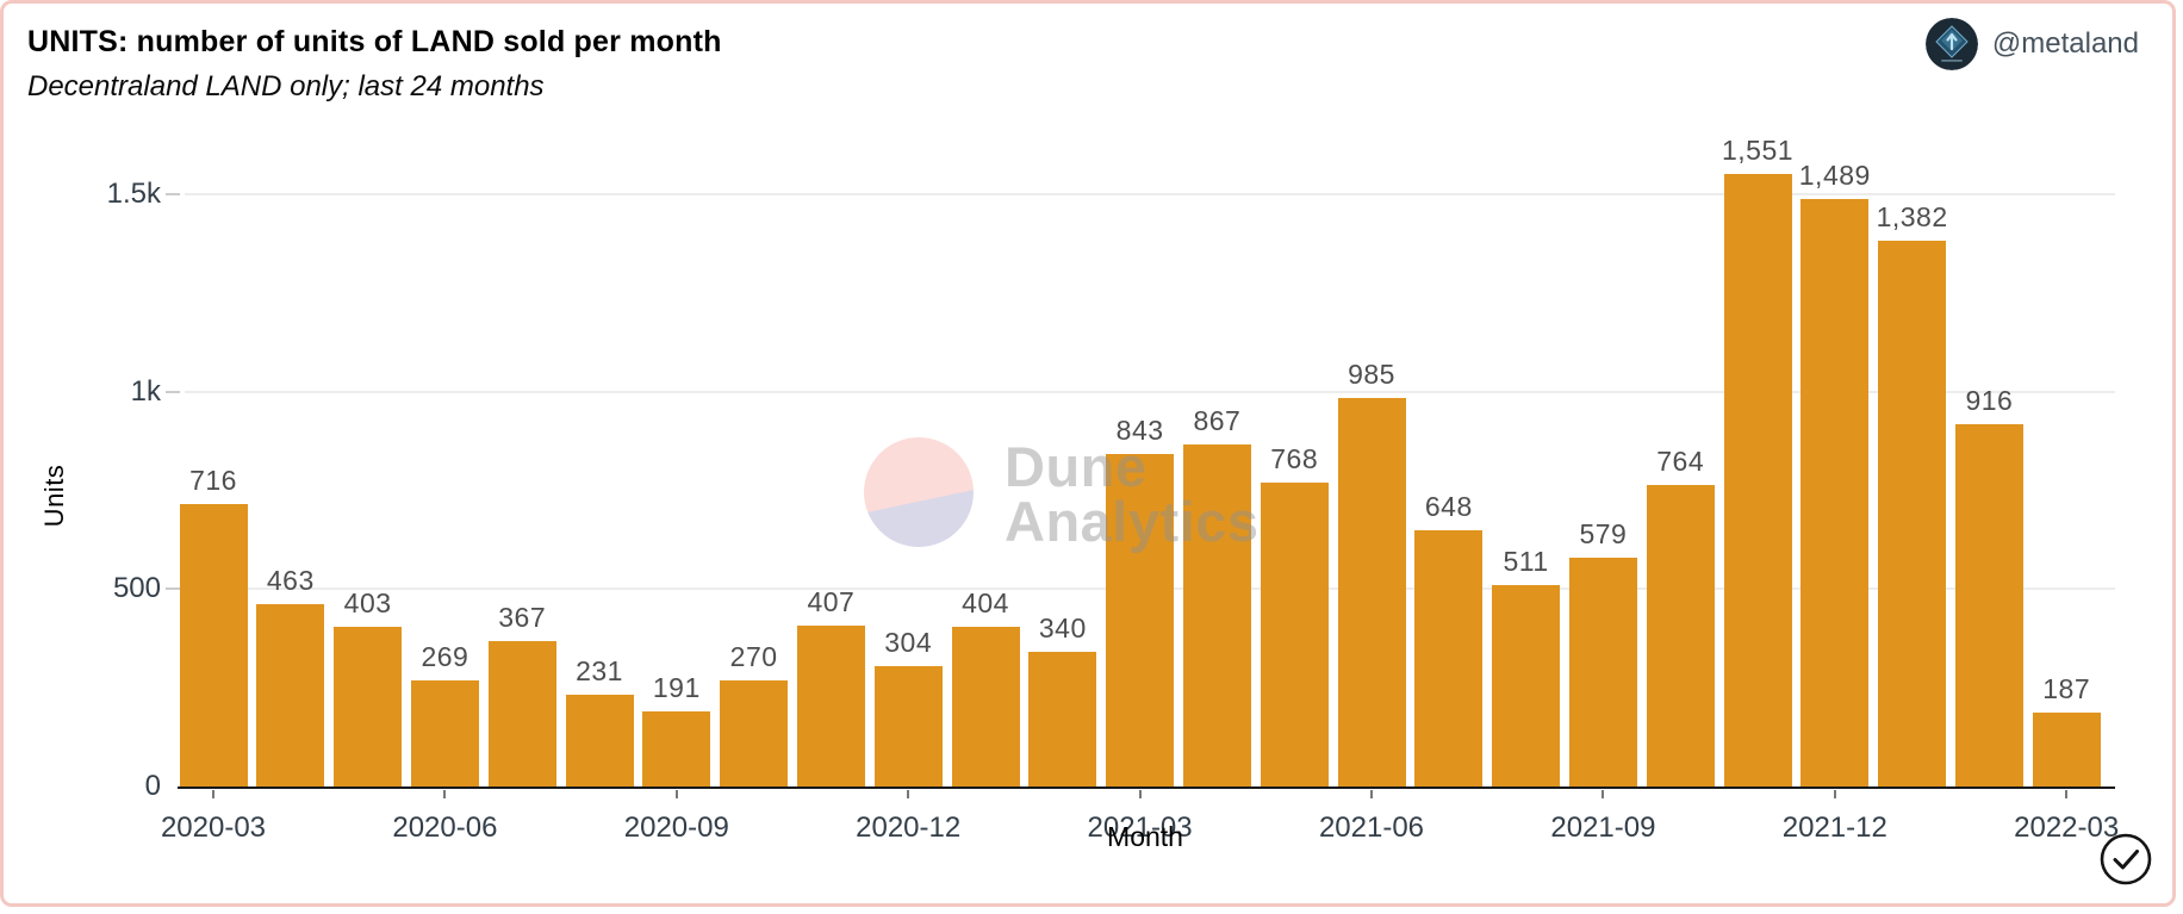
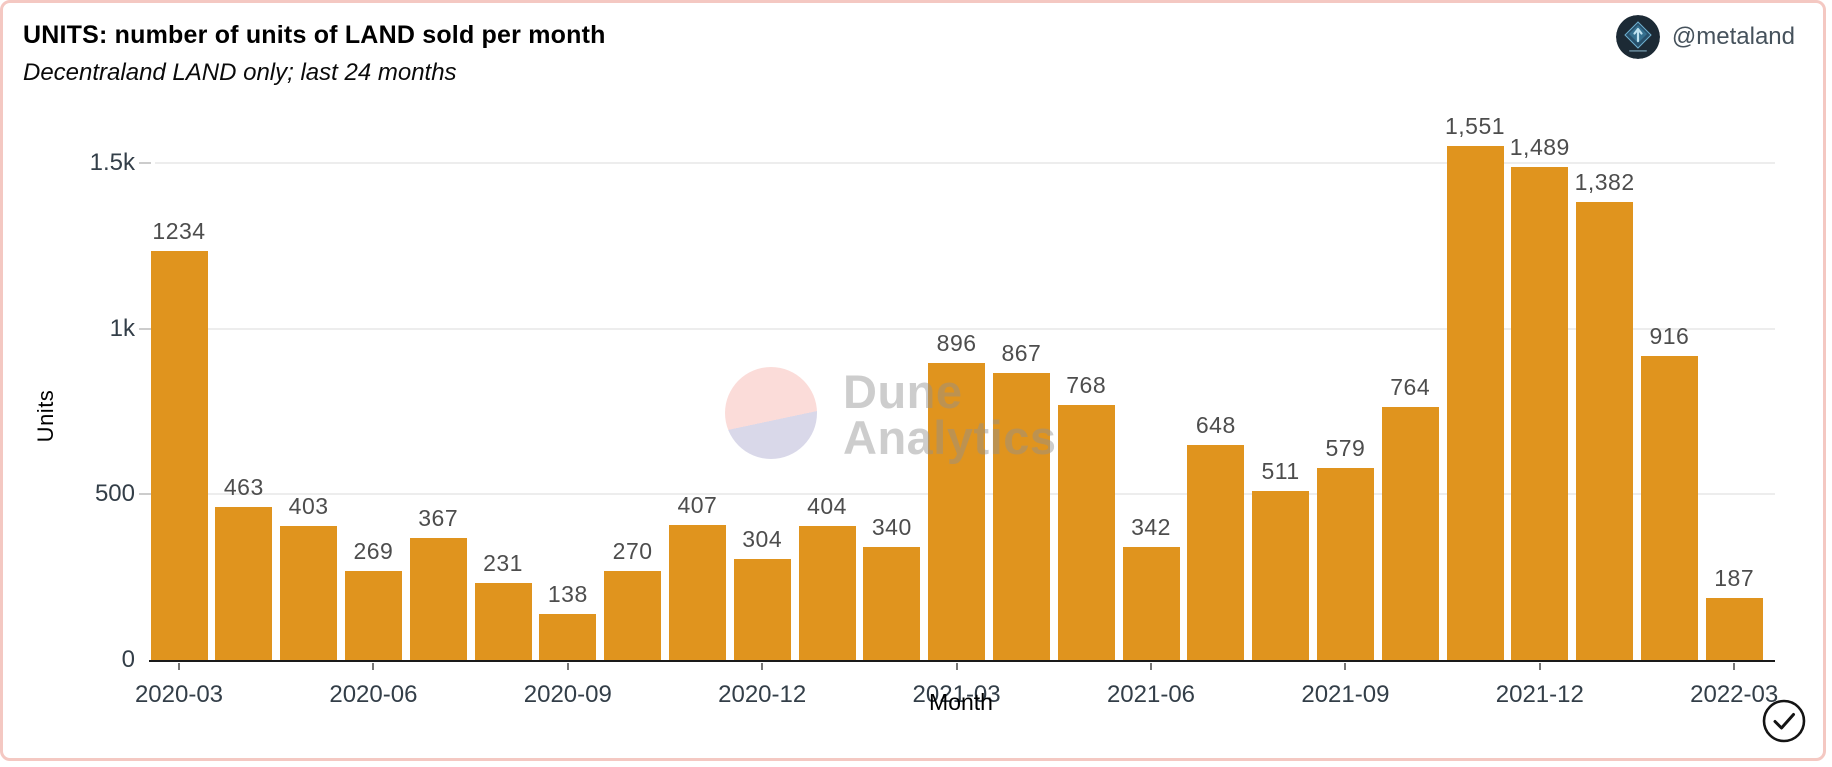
2020-03: 716 -> 1234
2020-09: 191 -> 138
2021-03: 843 -> 896
2021-06: 985 -> 342
